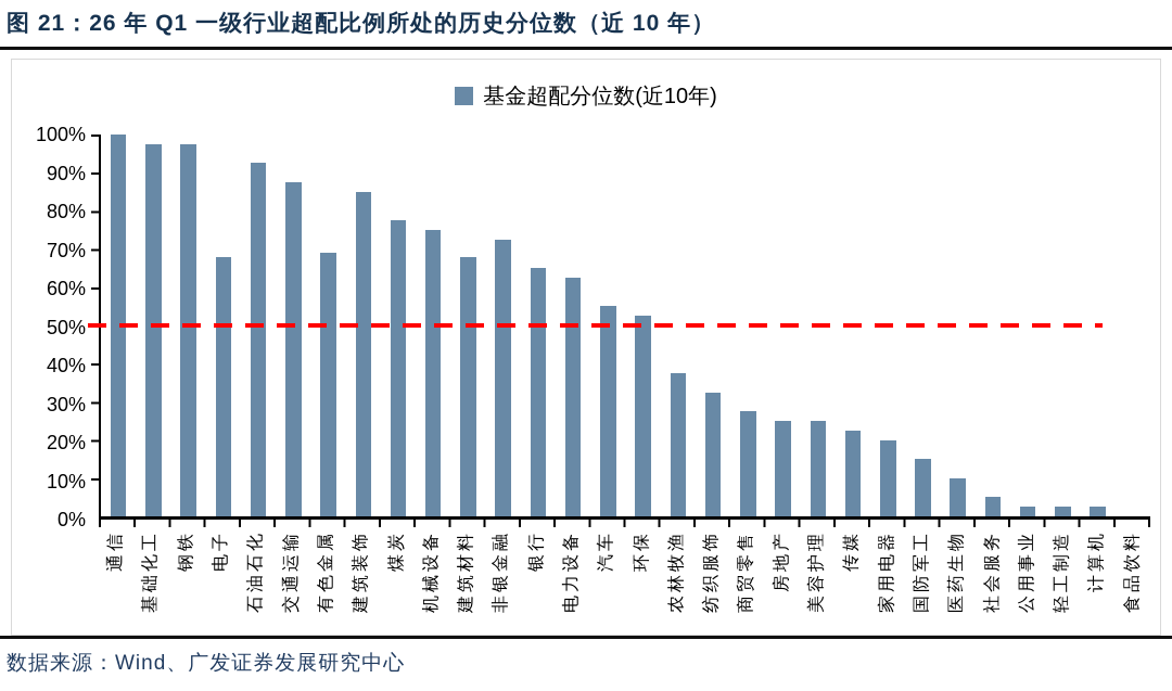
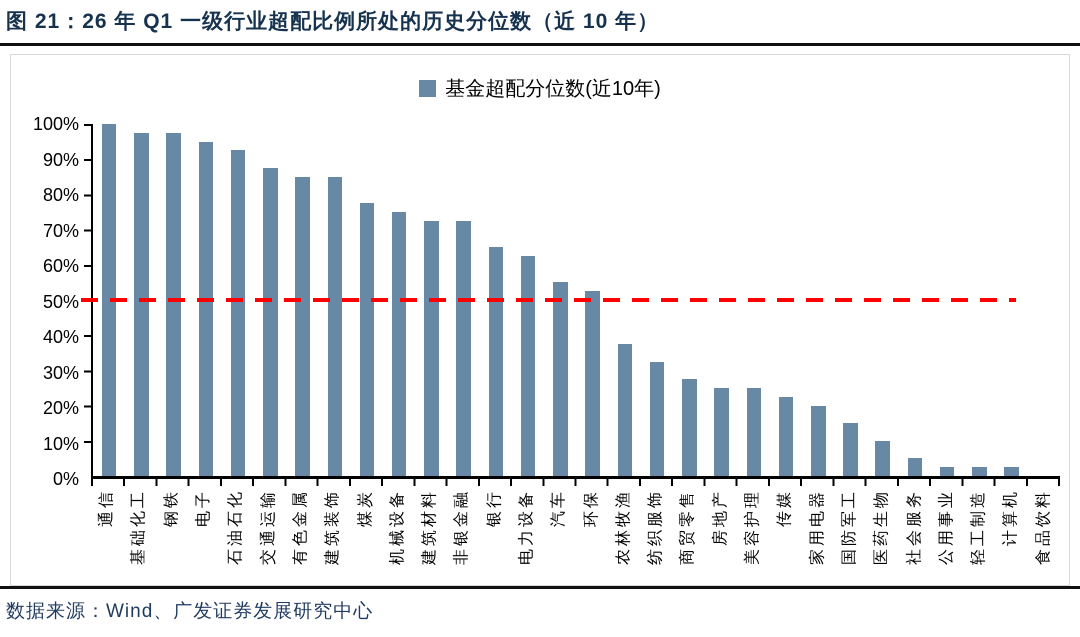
电子: 68% -> 95%
有色金属: 69% -> 85%
建筑材料: 68% -> 72%
